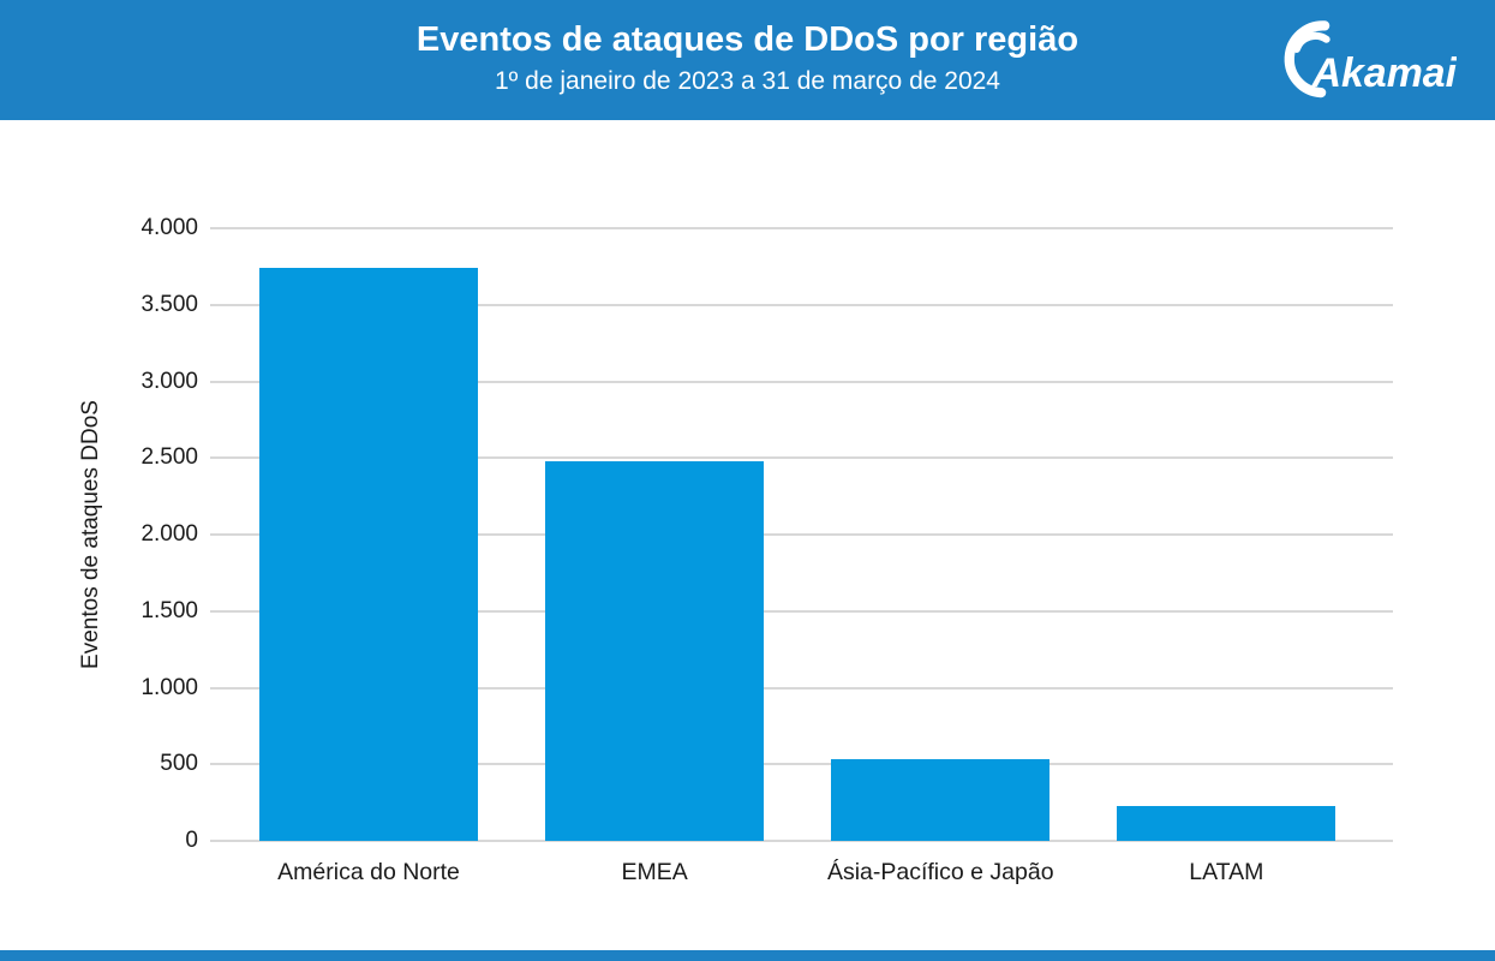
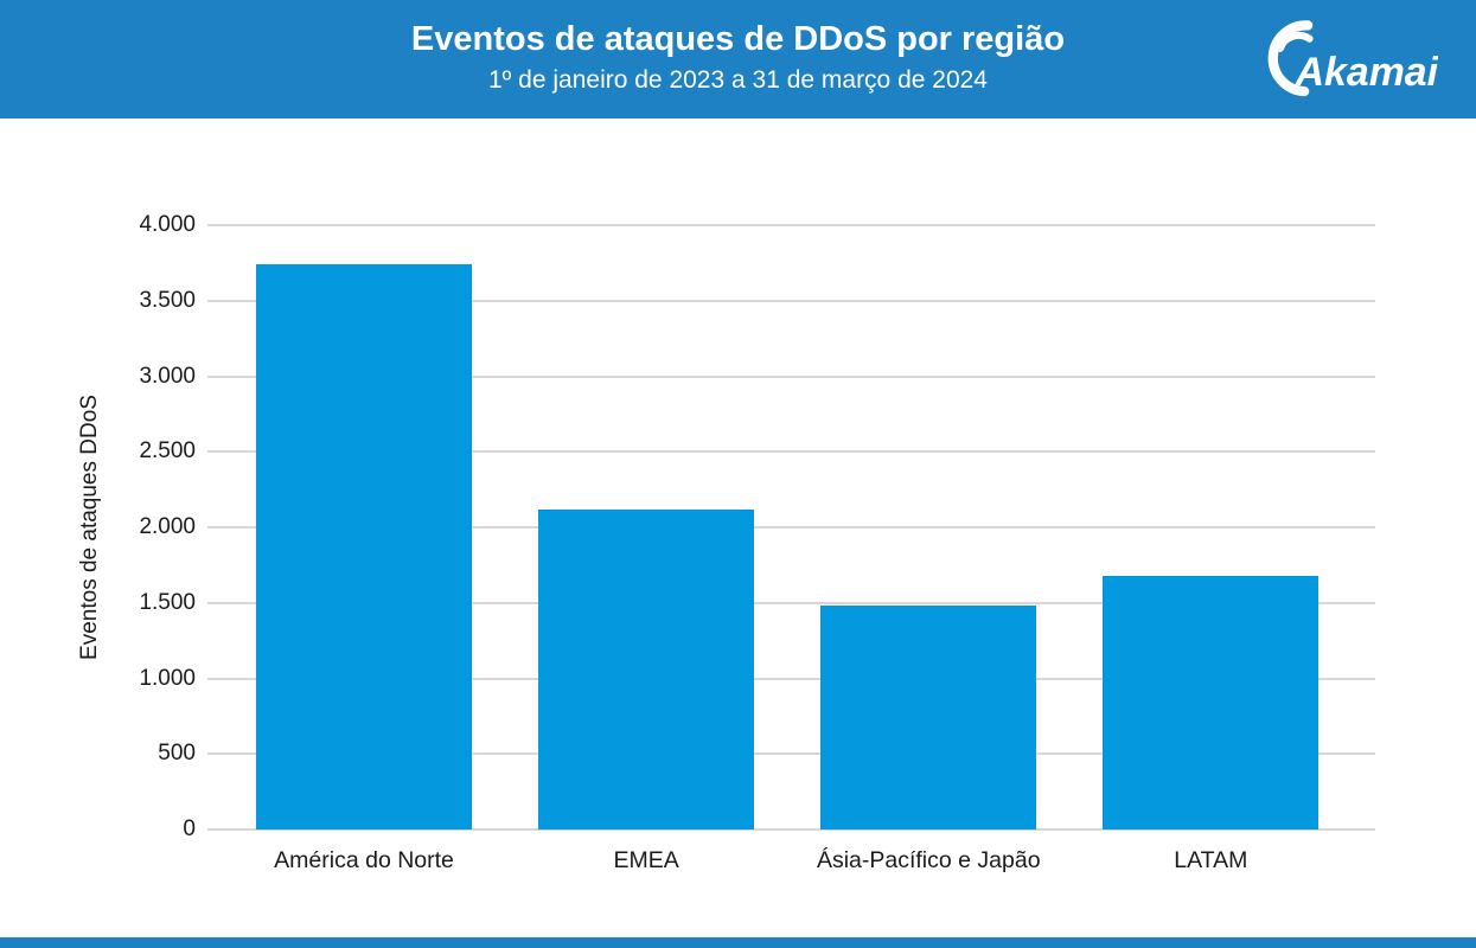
EMEA: 2480 -> 2120
Ásia-Pacífico e Japão: 540 -> 1480
LATAM: 230 -> 1680
